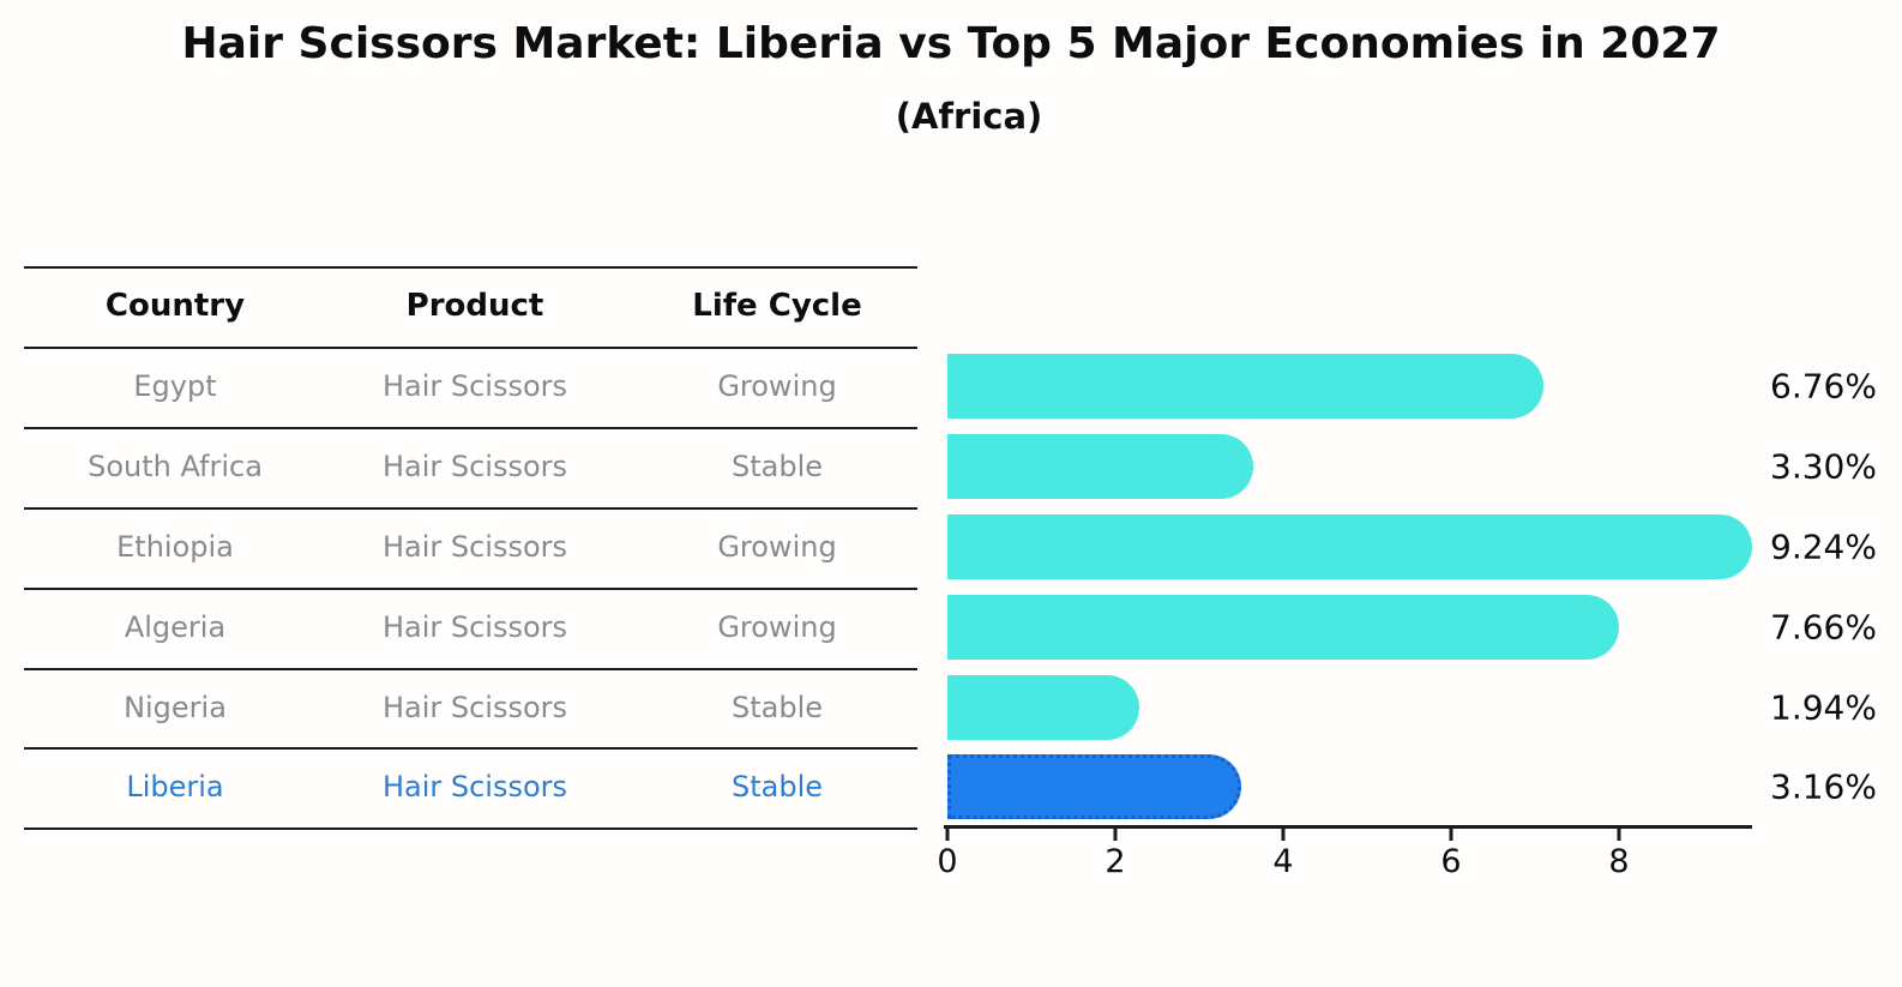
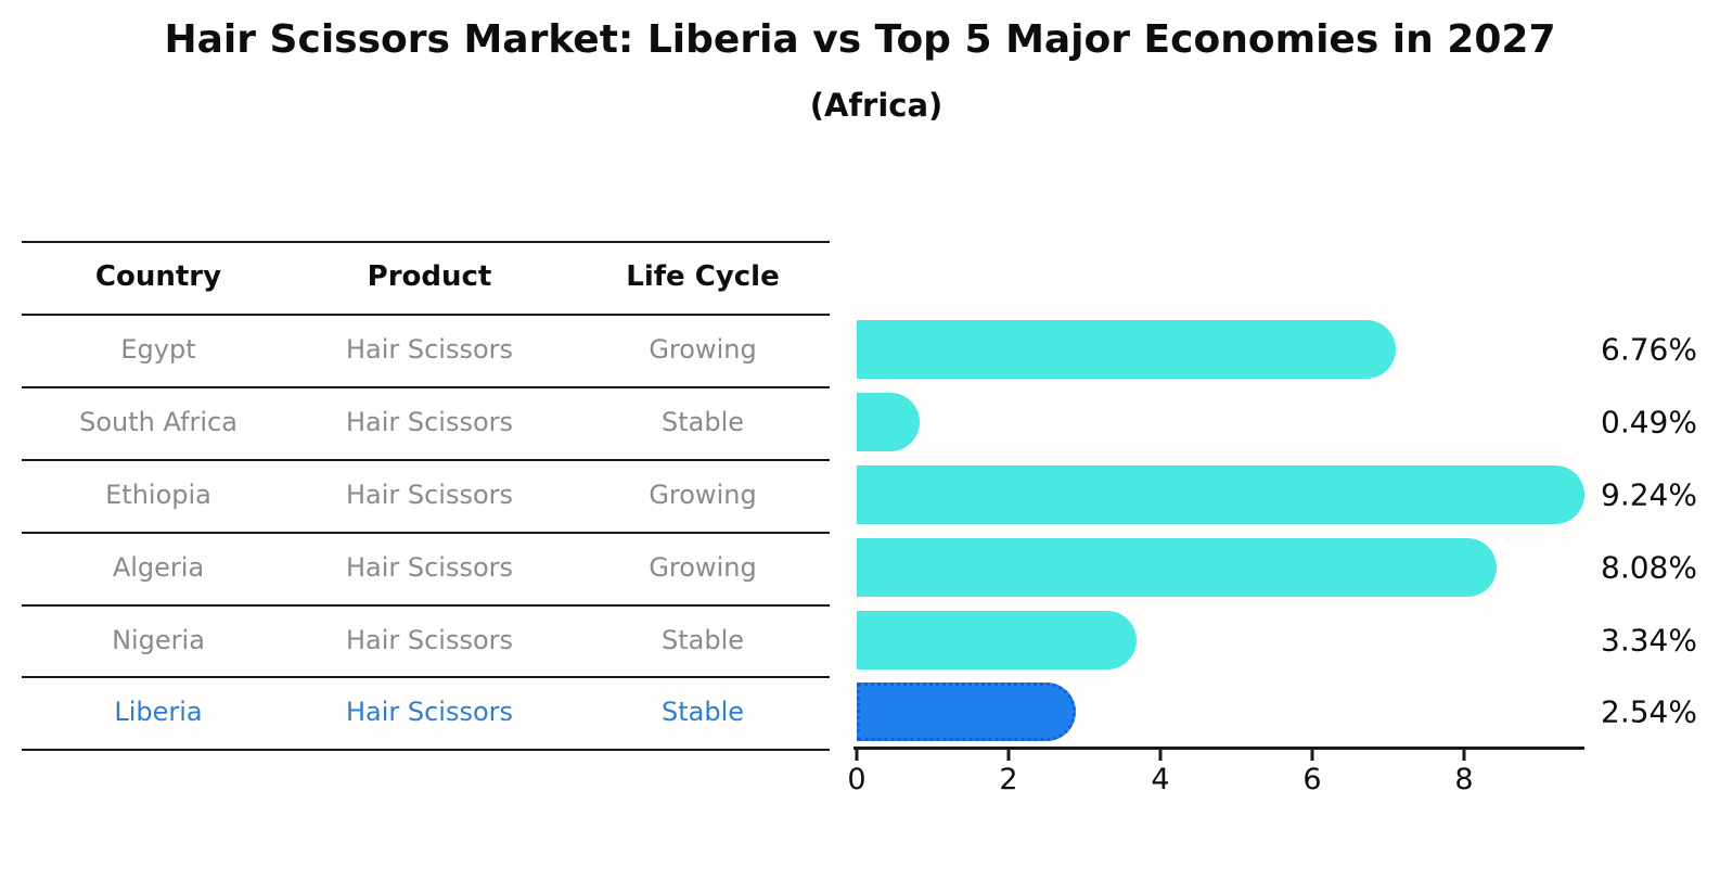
South Africa: 3.30% -> 0.49%
Algeria: 7.66% -> 8.08%
Nigeria: 1.94% -> 3.34%
Liberia: 3.16% -> 2.54%
